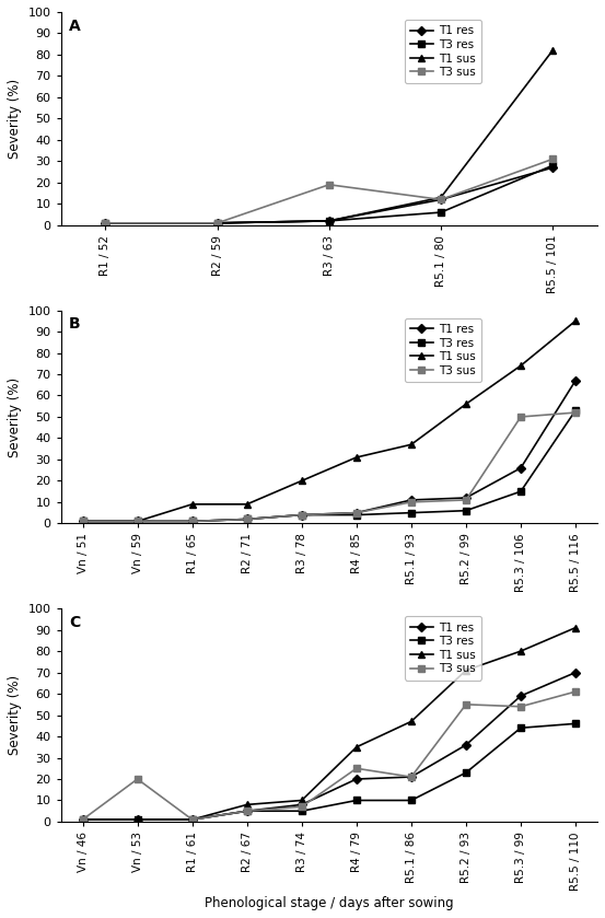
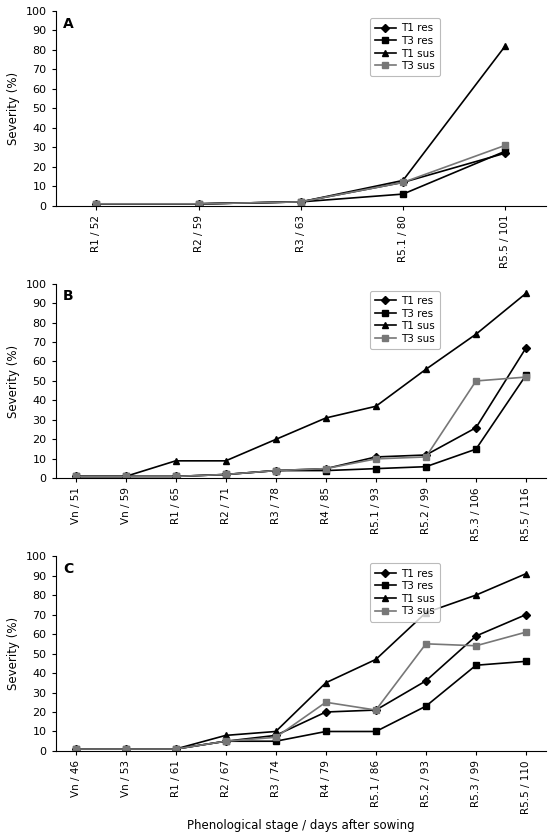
T3 sus/R3 / 63: 19 -> 2
T3 sus/Vn / 53: 20 -> 1
